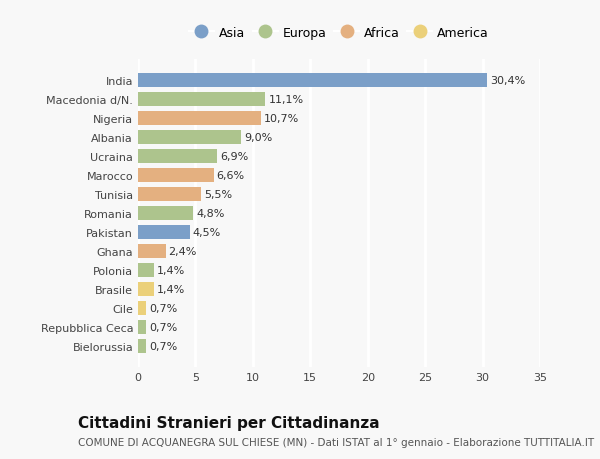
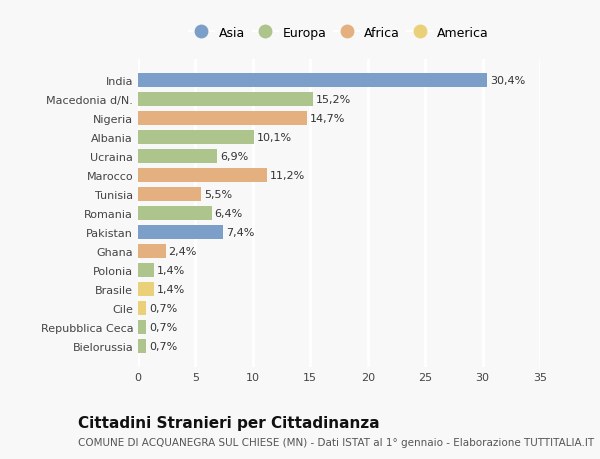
Macedonia d/N.: 11,1% -> 15,2%
Nigeria: 10,7% -> 14,7%
Albania: 9,0% -> 10,1%
Marocco: 6,6% -> 11,2%
Romania: 4,8% -> 6,4%
Pakistan: 4,5% -> 7,4%
